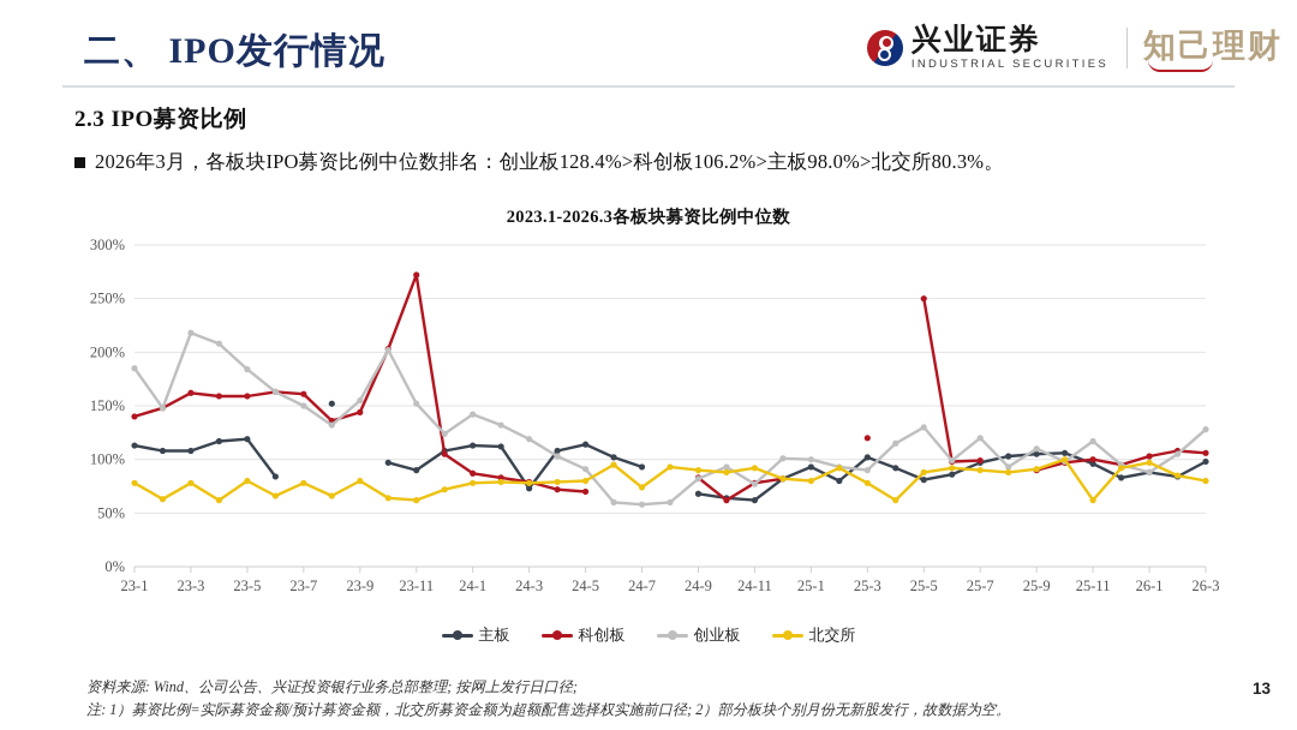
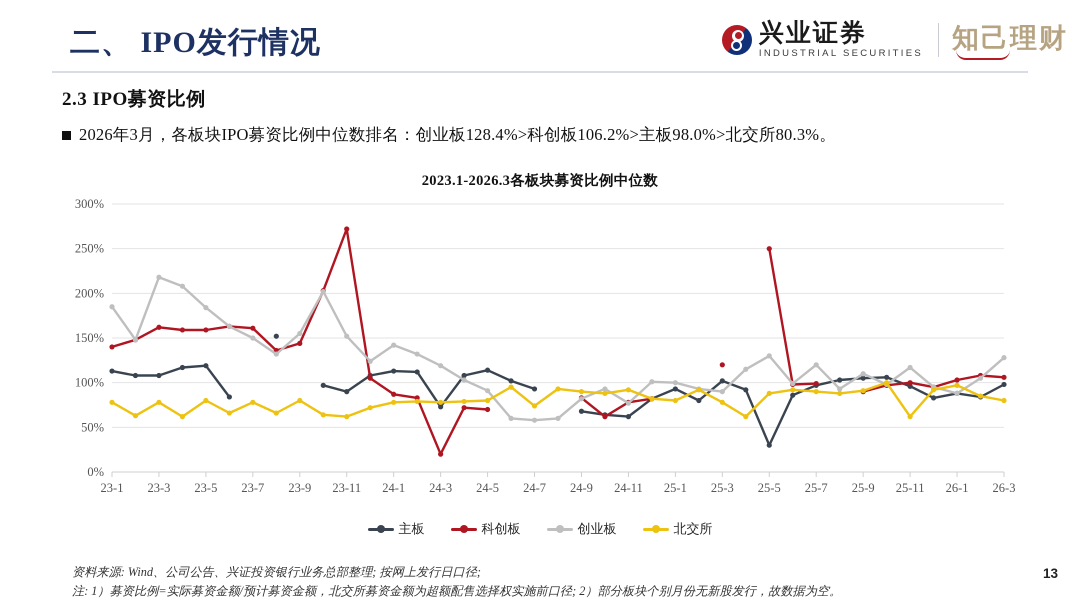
科创板/24-3: 80% -> 20%
主板/25-5: 80% -> 30%
